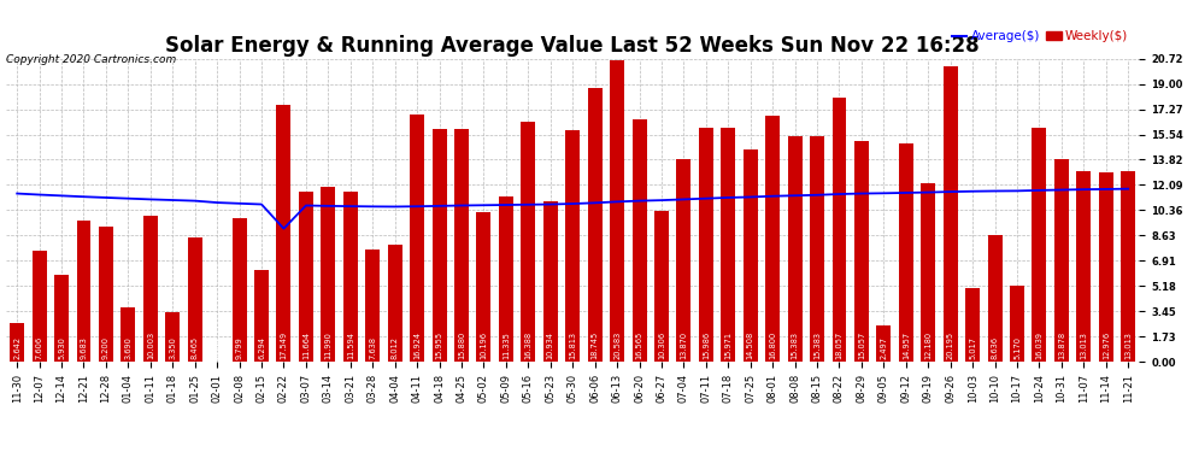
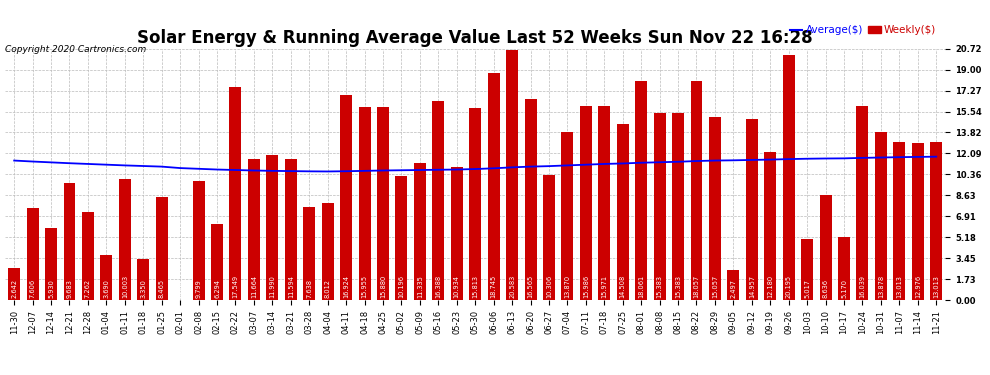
Weekly($)/12-28: 9.2 -> 7.3
Average($)/02-22: 9.1 -> 10.7
Weekly($)/08-01: 16.8 -> 18.1
